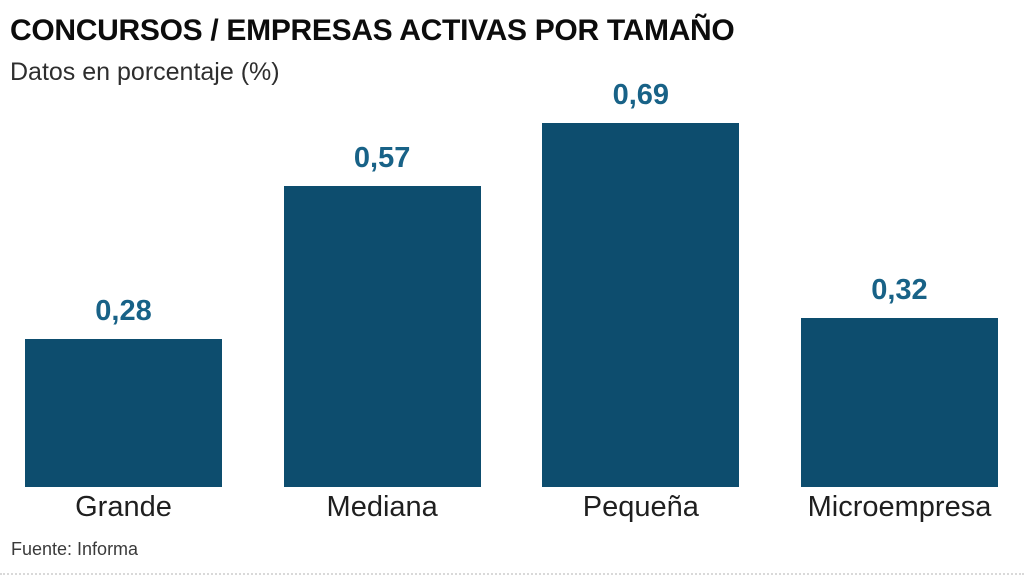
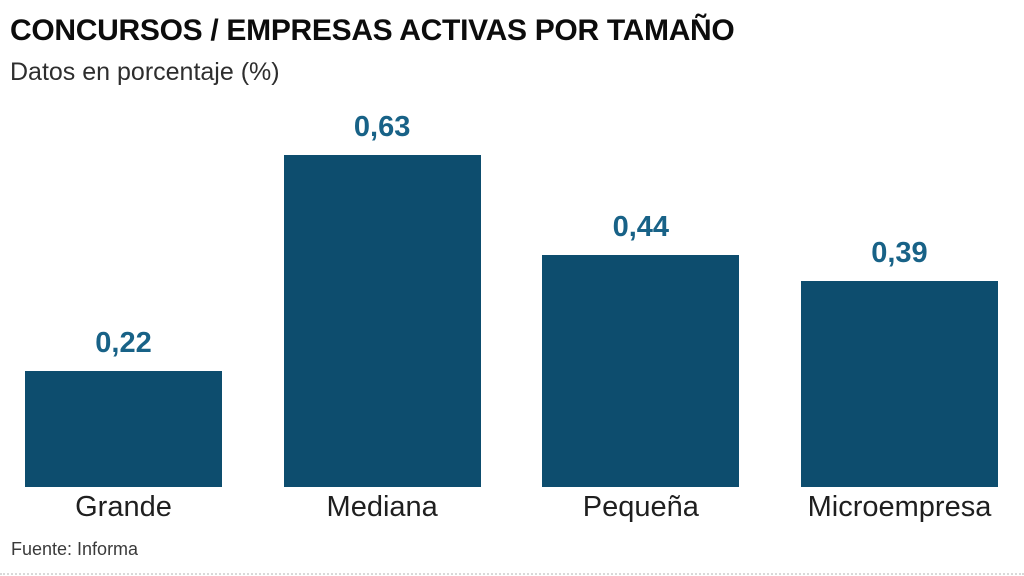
Grande: 0,28 -> 0,22
Mediana: 0,57 -> 0,63
Pequeña: 0,69 -> 0,44
Microempresa: 0,32 -> 0,39
